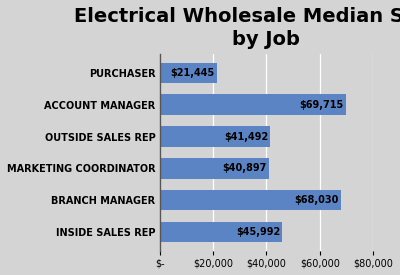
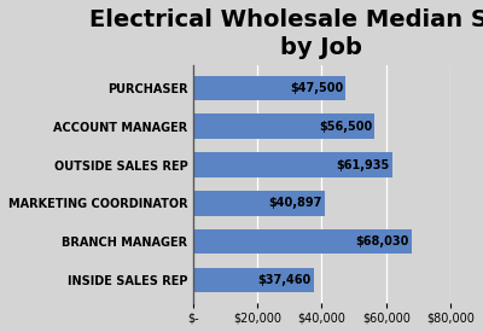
PURCHASER: $21,445 -> $47,500
ACCOUNT MANAGER: $69,715 -> $56,500
OUTSIDE SALES REP: $41,492 -> $61,935
INSIDE SALES REP: $45,992 -> $37,460
